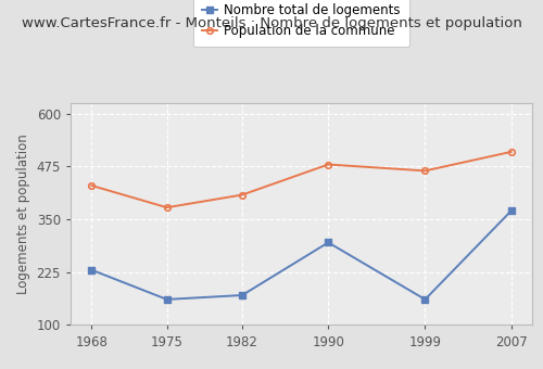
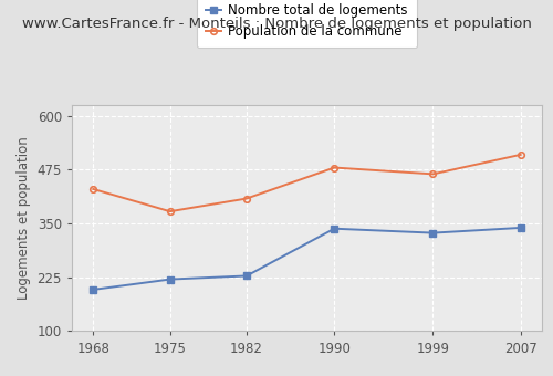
Nombre total de logements/1968: 230 -> 196
Nombre total de logements/1975: 160 -> 220
Nombre total de logements/1982: 170 -> 228
Nombre total de logements/1990: 295 -> 338
Nombre total de logements/1999: 160 -> 328
Nombre total de logements/2007: 370 -> 340
